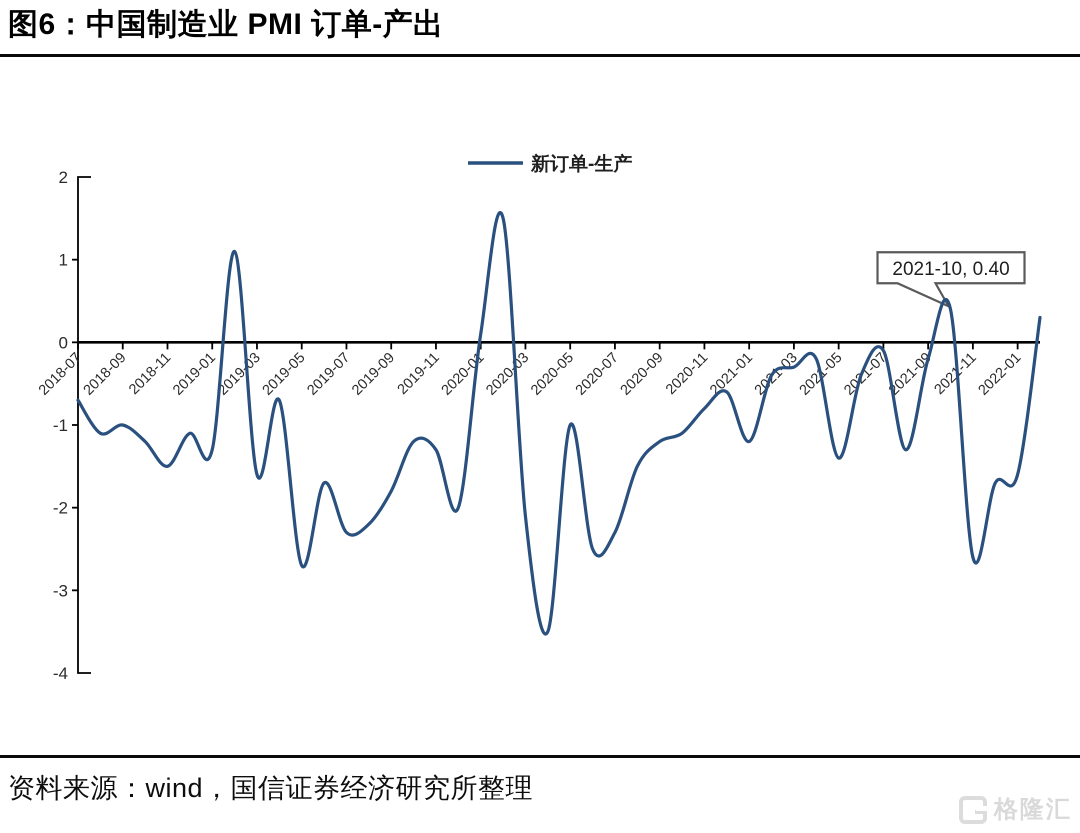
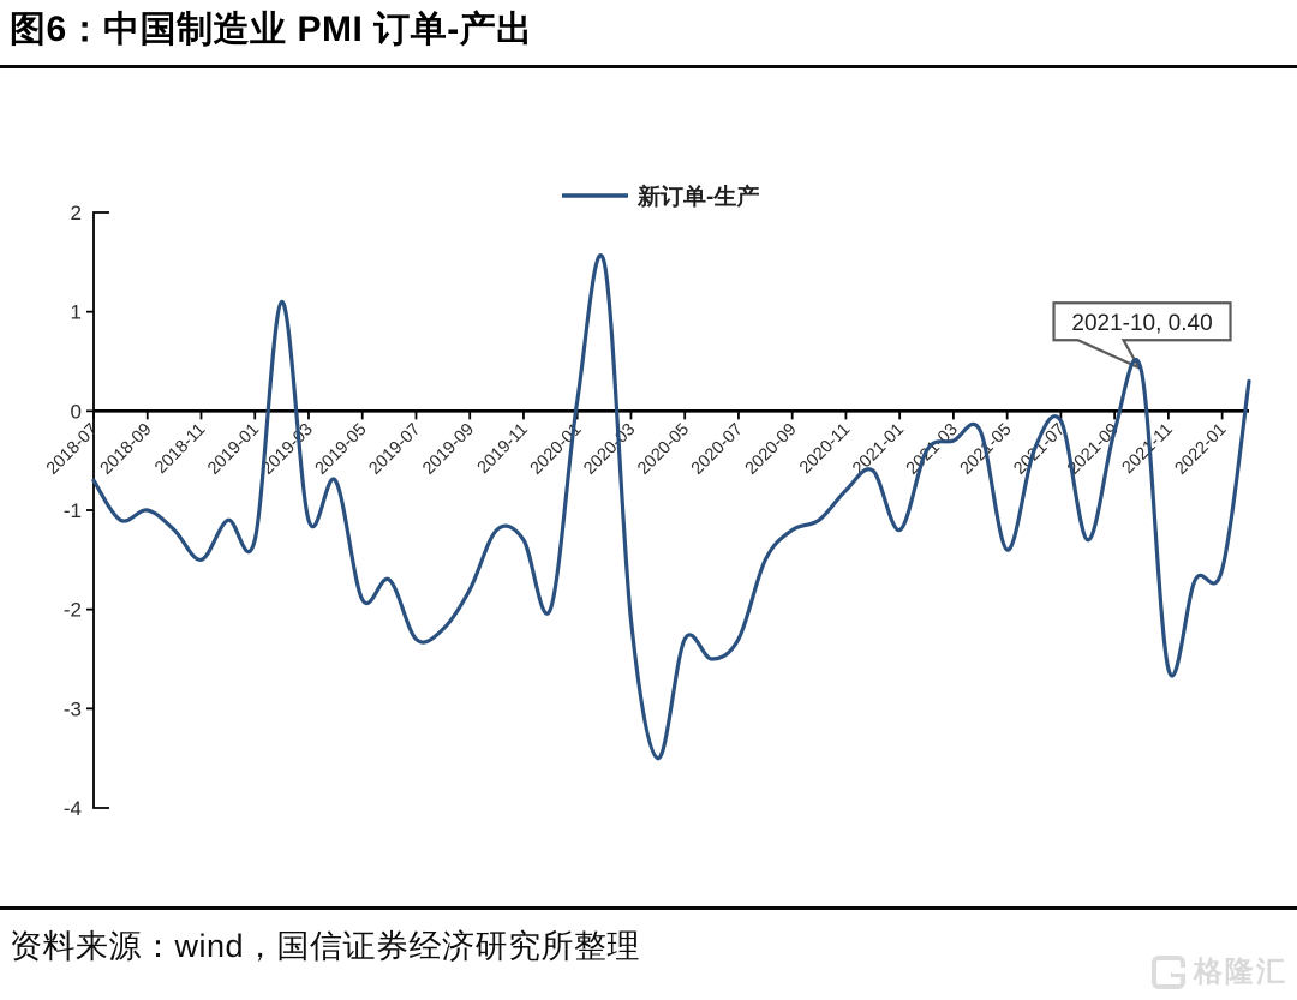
2019-03: -1.6 -> -1.1
2019-05: -2.7 -> -1.9
2020-05: -1.0 -> -2.3
